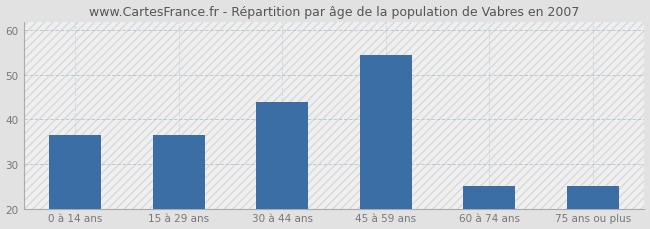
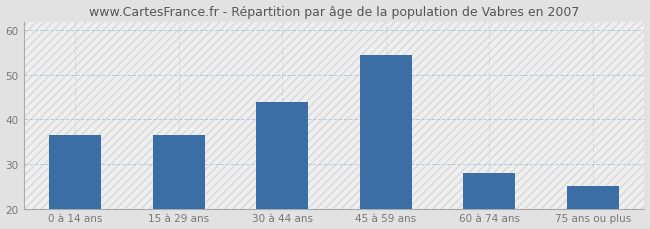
60 à 74 ans: 25.0 -> 28.0
